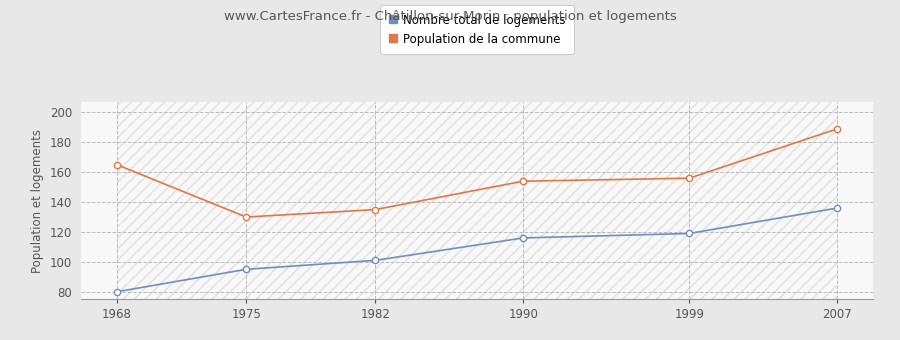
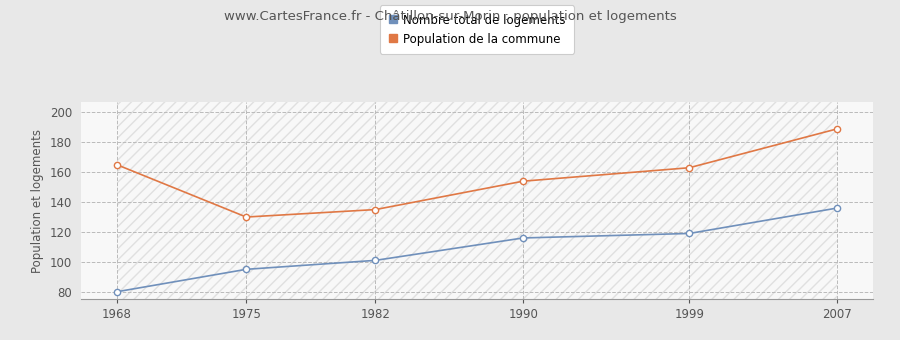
Population de la commune/1999: 156 -> 163
